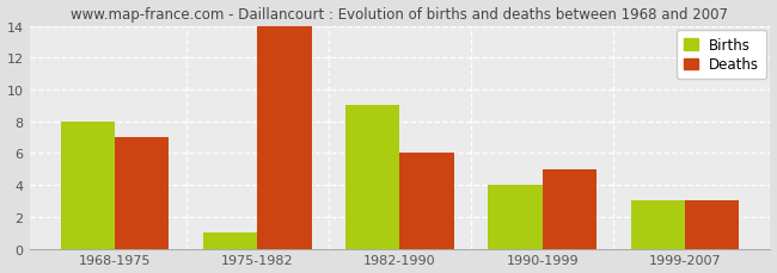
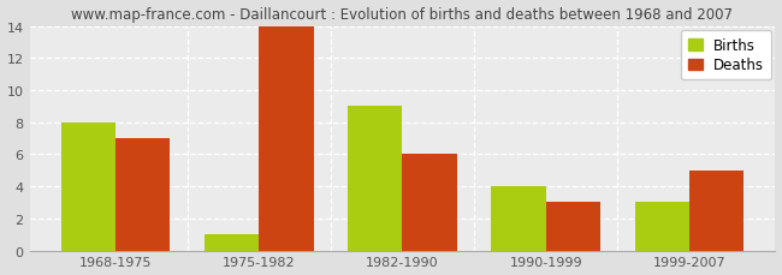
Deaths/1990-1999: 5 -> 3
Deaths/1999-2007: 3 -> 5
